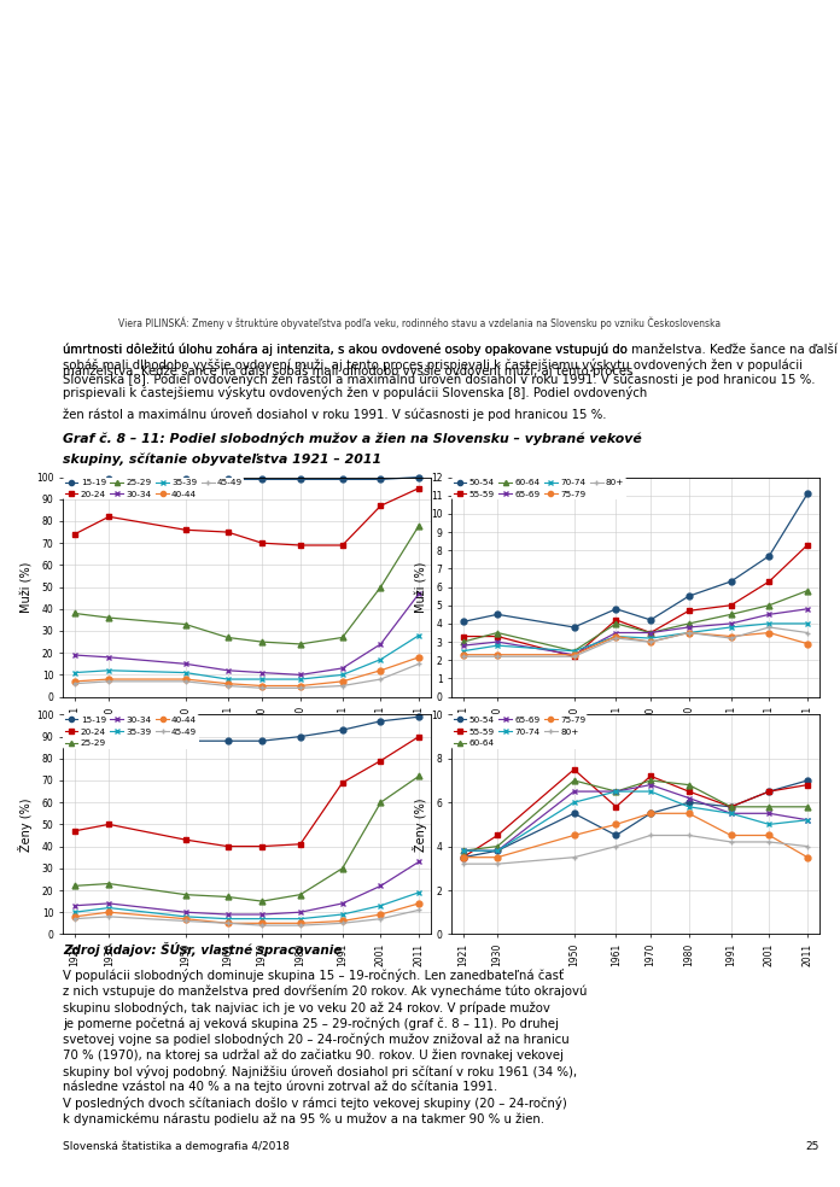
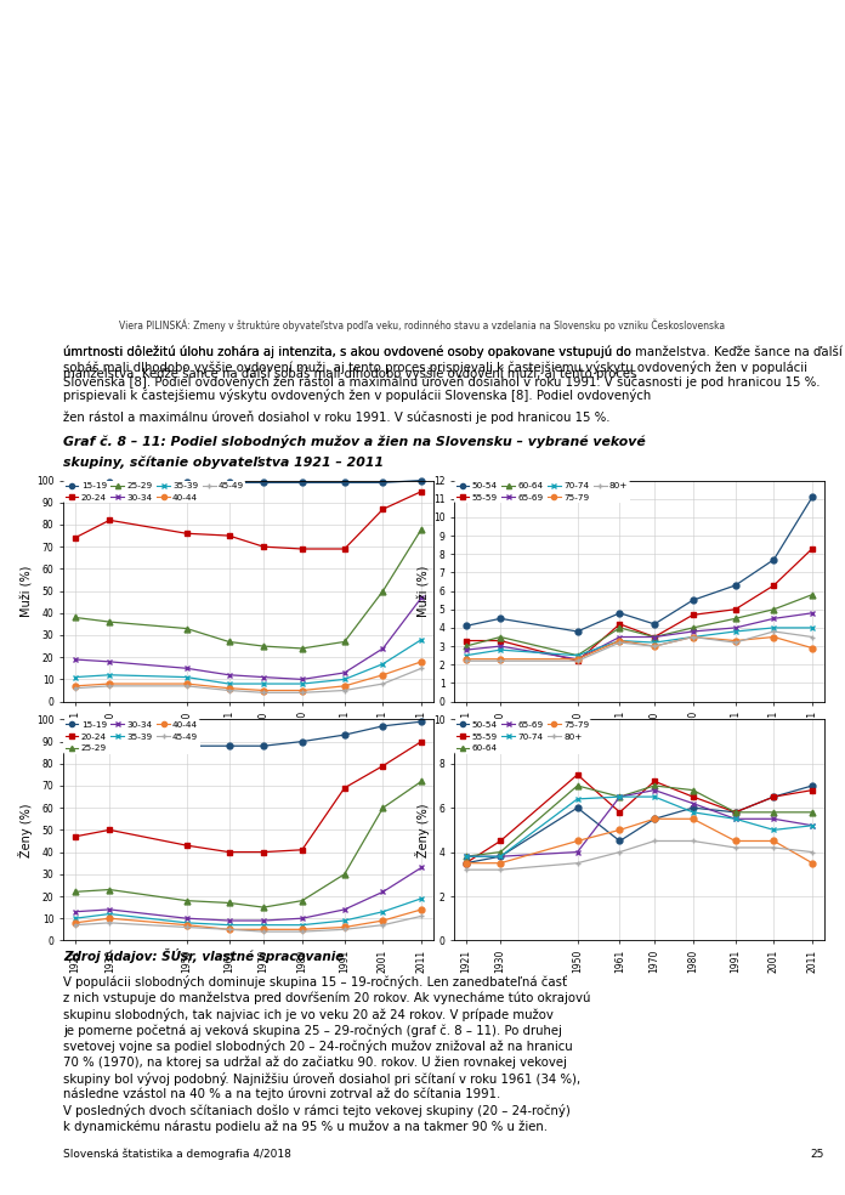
50-54/1950: 5.5 -> 6.0
65-69/1950: 6.5 -> 4.0
70-74/1950: 6.0 -> 6.4
